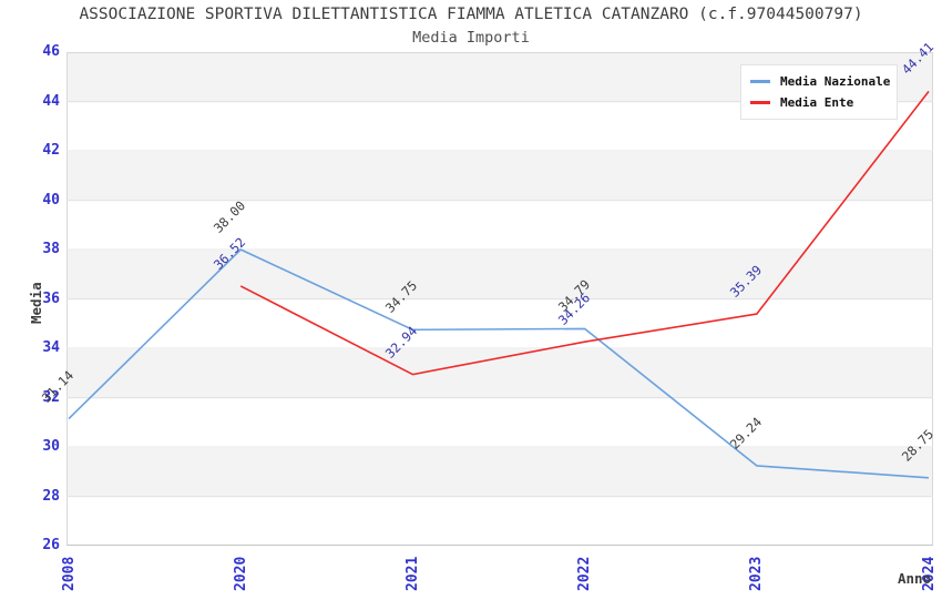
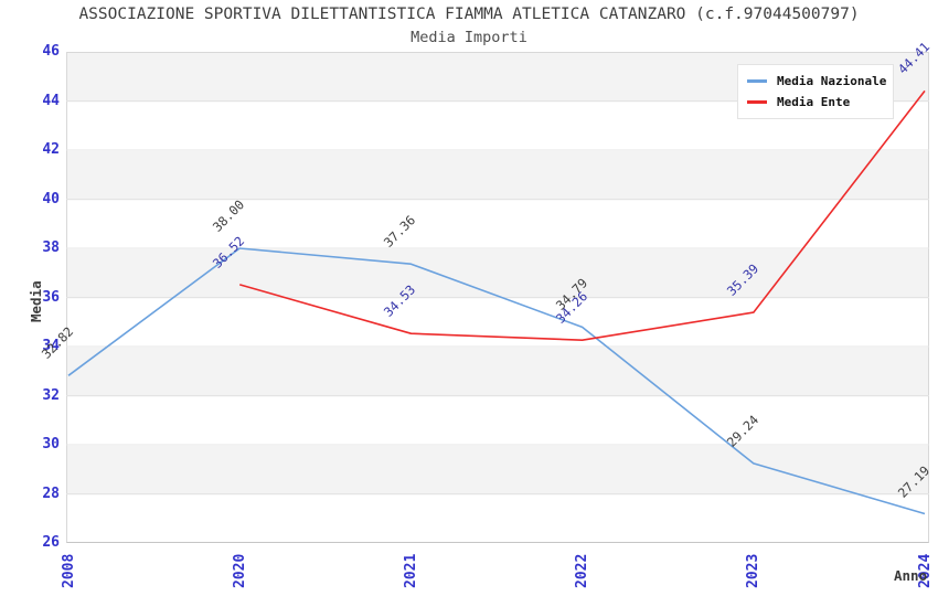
Media Nazionale/2008: 31.14 -> 32.82
Media Nazionale/2021: 34.75 -> 37.36
Media Ente/2021: 32.94 -> 34.53
Media Nazionale/2024: 28.75 -> 27.19
